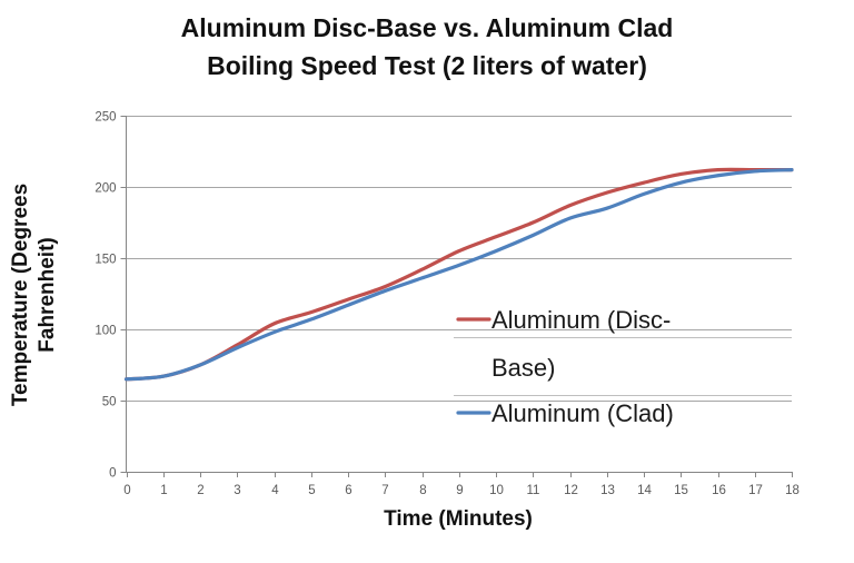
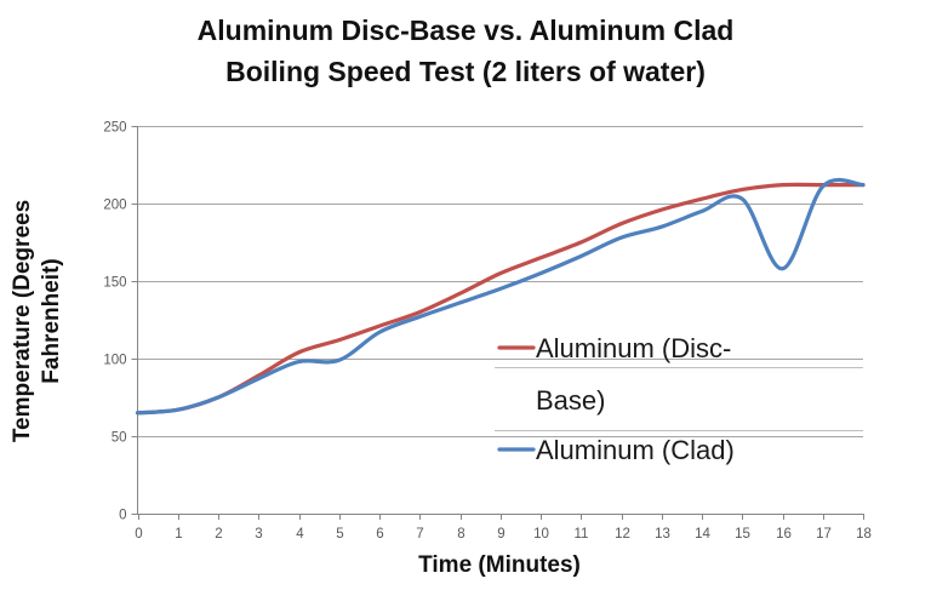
Aluminum (Clad)/5: 107 -> 99
Aluminum (Clad)/16: 208 -> 158
